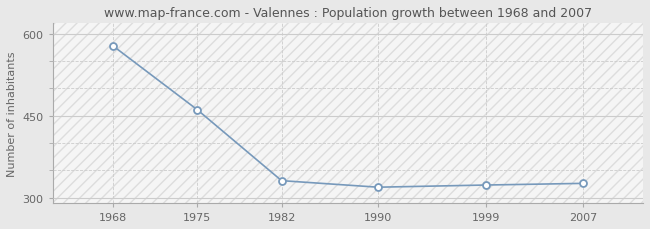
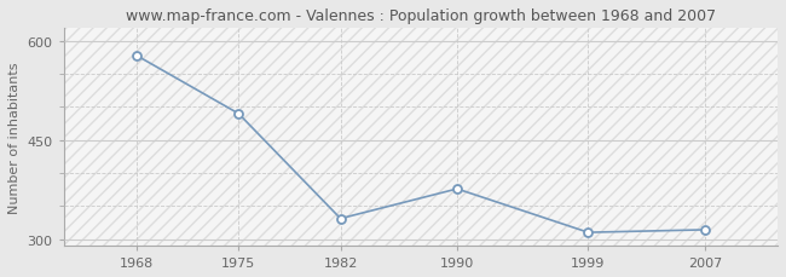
1975: 461 -> 490
1990: 319 -> 376
1999: 323 -> 310
2007: 326 -> 314
